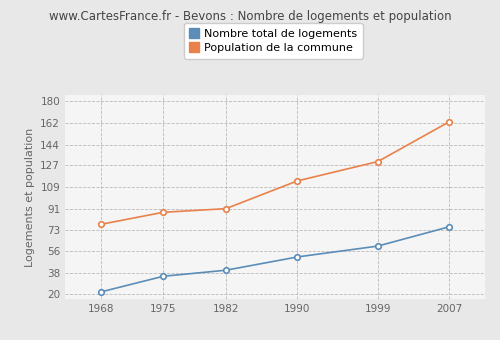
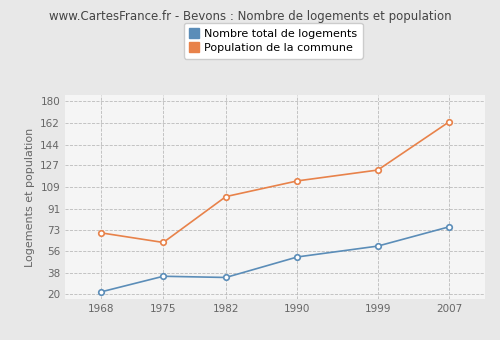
Population de la commune/1968: 78 -> 71
Population de la commune/1975: 88 -> 63
Nombre total de logements/1982: 40 -> 34
Population de la commune/1982: 91 -> 101
Population de la commune/1999: 130 -> 123
